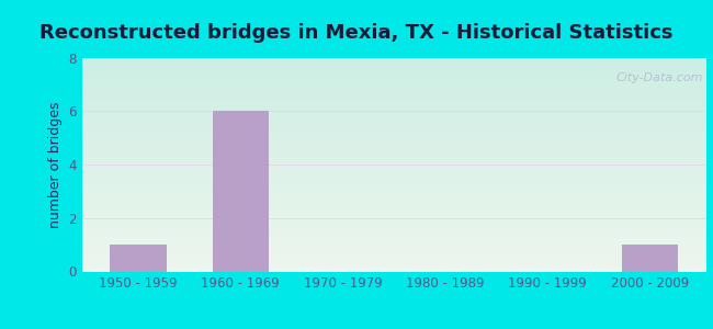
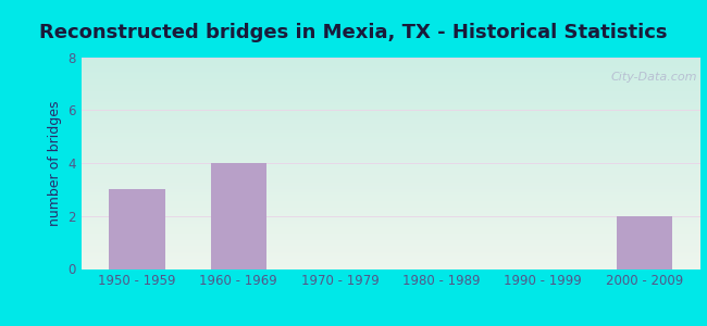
1950 - 1959: 1 -> 3
1960 - 1969: 6 -> 4
2000 - 2009: 1 -> 2
